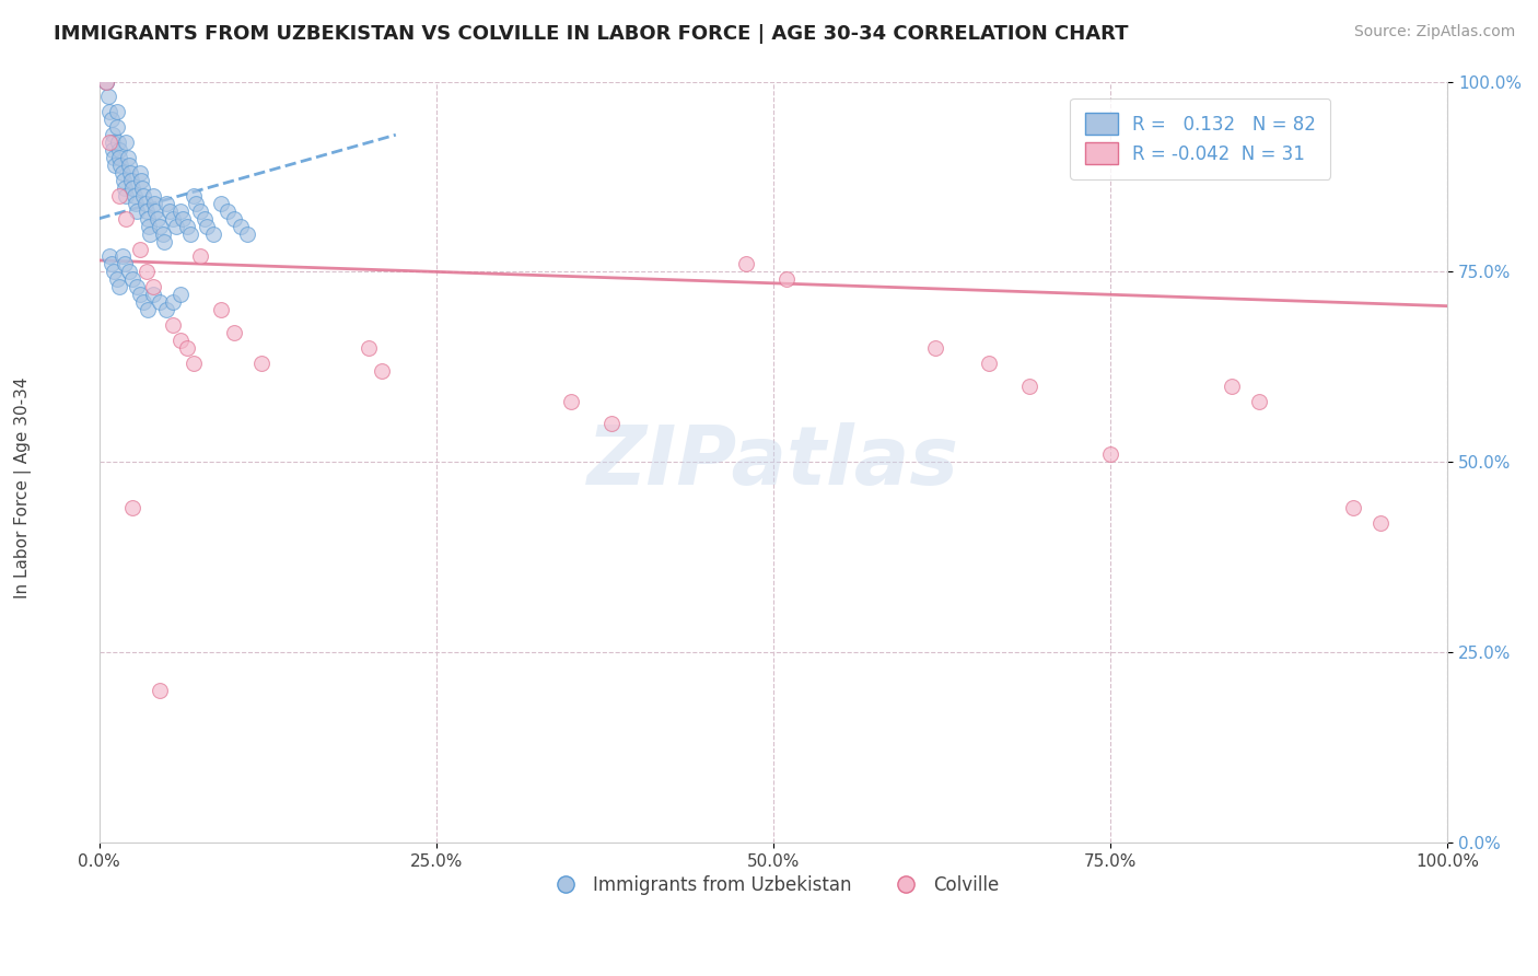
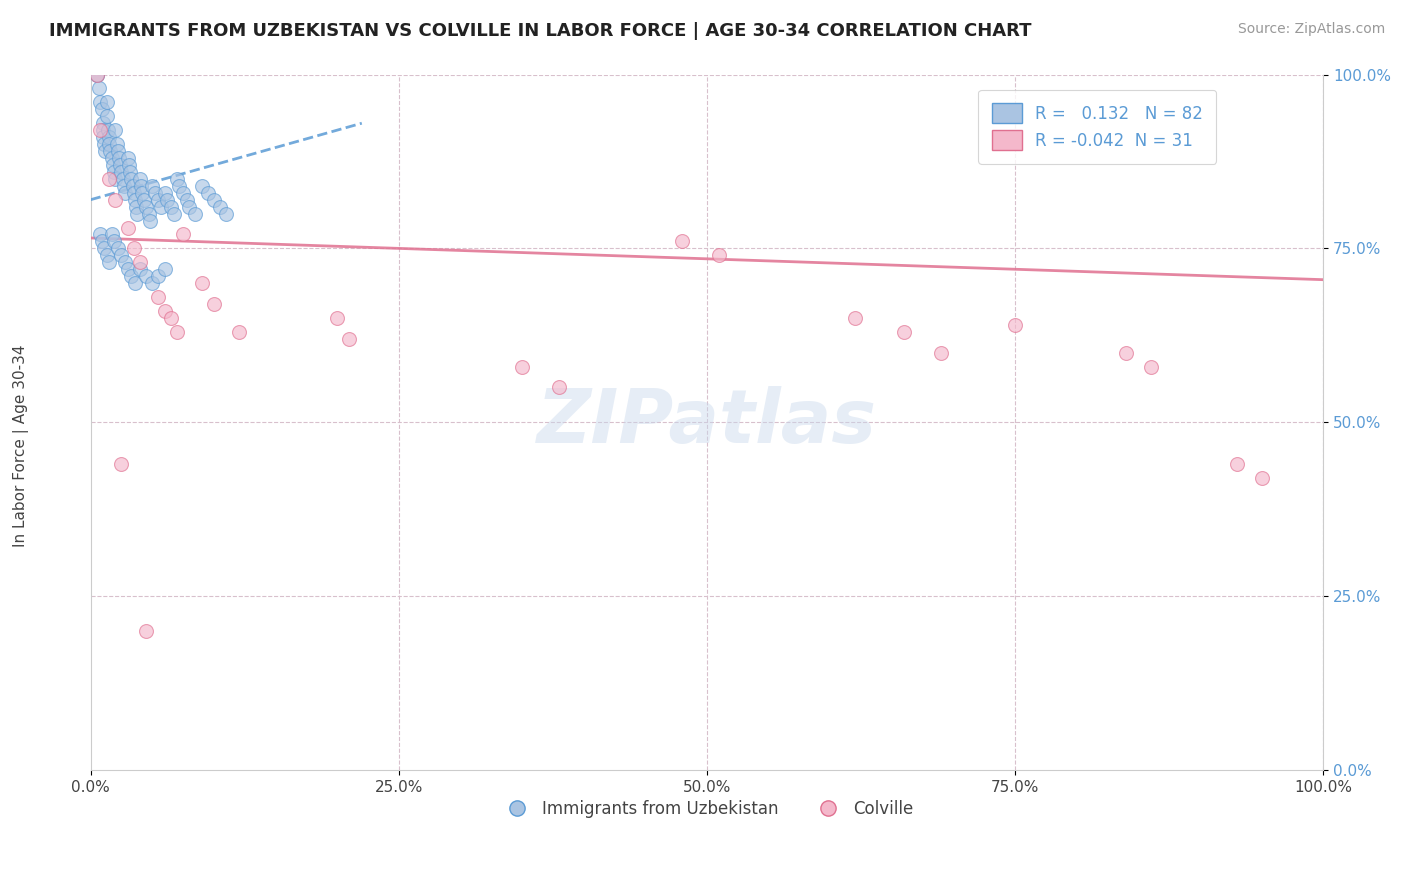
Colville/75.0%: 51% -> 64%
